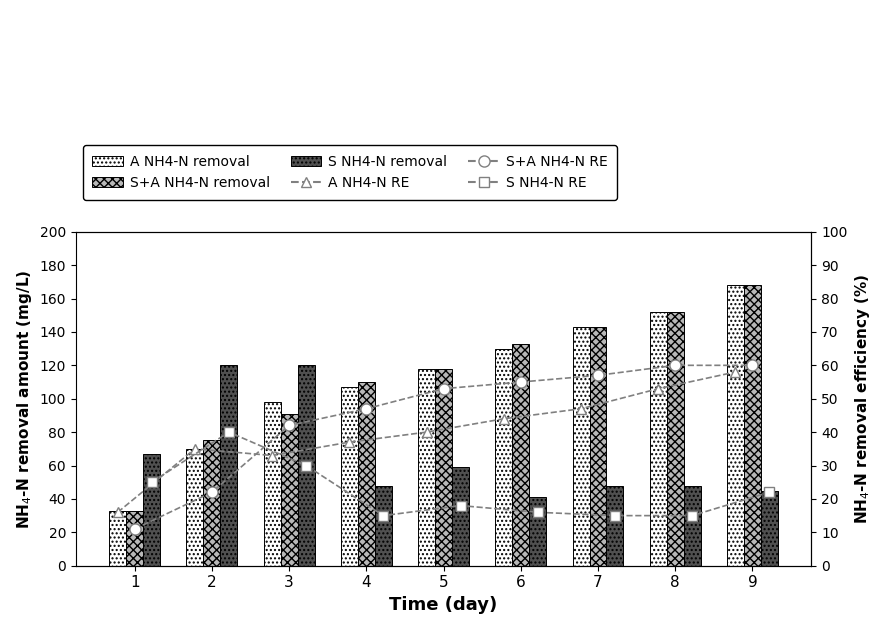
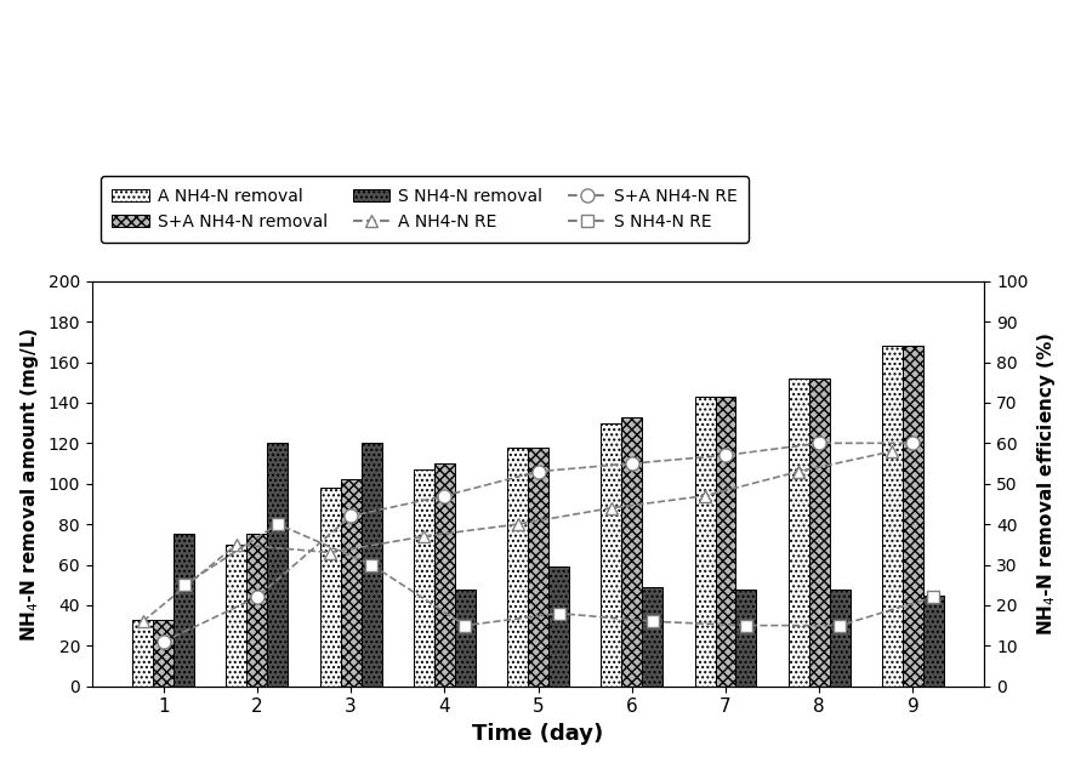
S NH4-N removal/1: 67 -> 75
S+A NH4-N removal/3: 91 -> 102
S NH4-N removal/6: 41 -> 49
